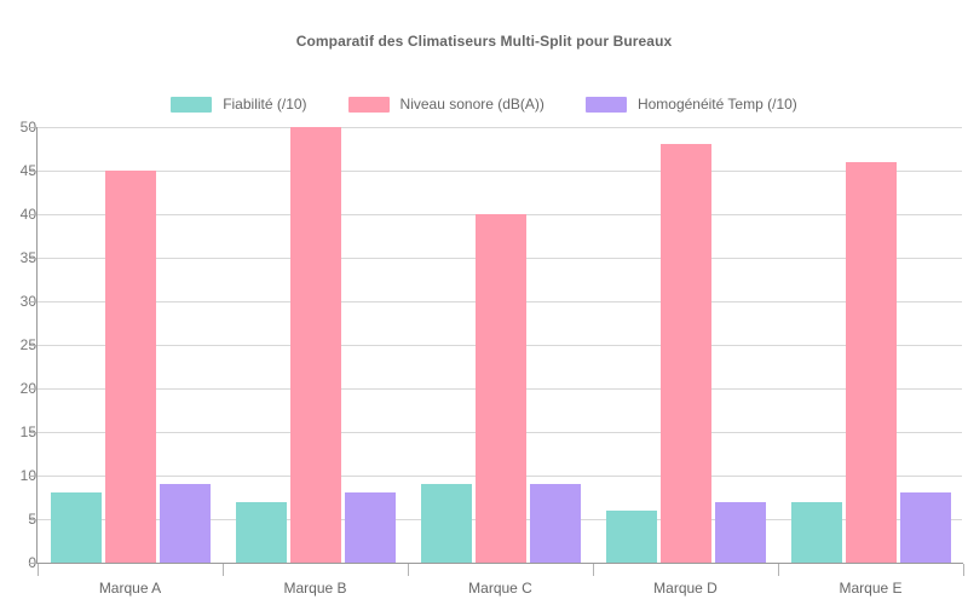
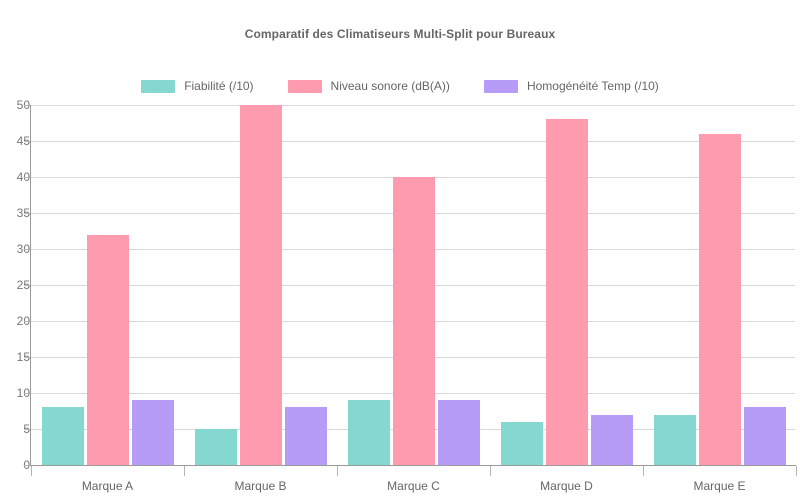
Niveau sonore (dB(A))/Marque A: 45 -> 32
Fiabilité (/10)/Marque B: 7 -> 5
